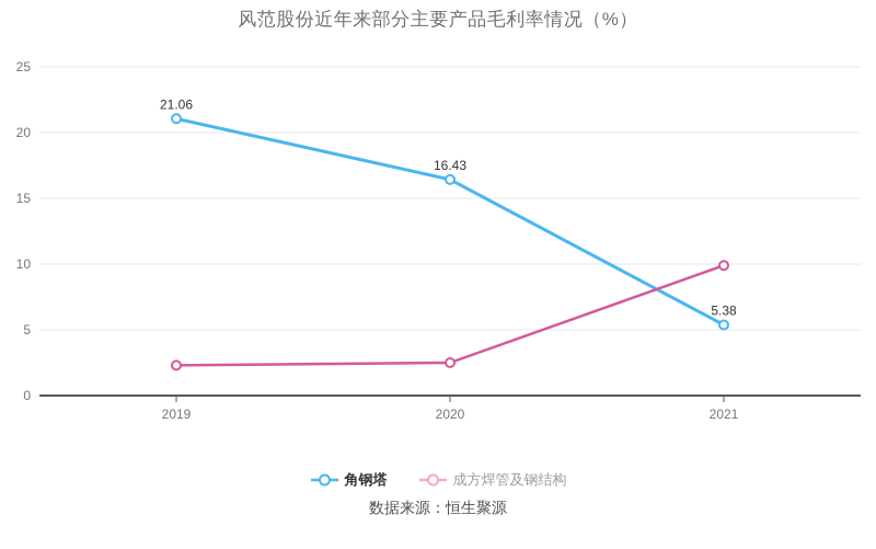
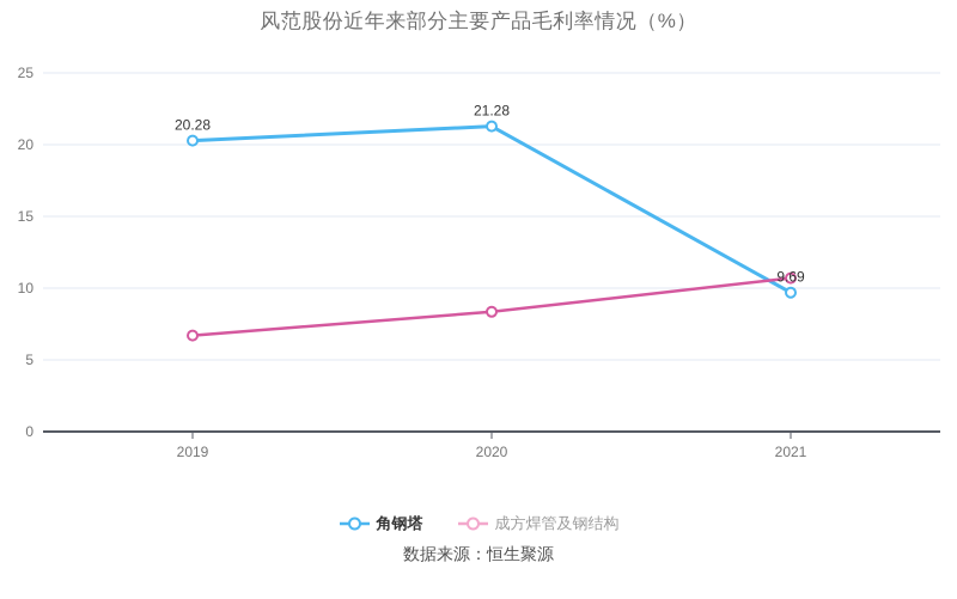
角钢塔/2019: 21.06 -> 20.28
成方焊管及钢结构/2019: 2.3 -> 6.7
角钢塔/2020: 16.43 -> 21.28
成方焊管及钢结构/2020: 2.5 -> 8.3
角钢塔/2021: 5.38 -> 9.69
成方焊管及钢结构/2021: 9.9 -> 10.7
